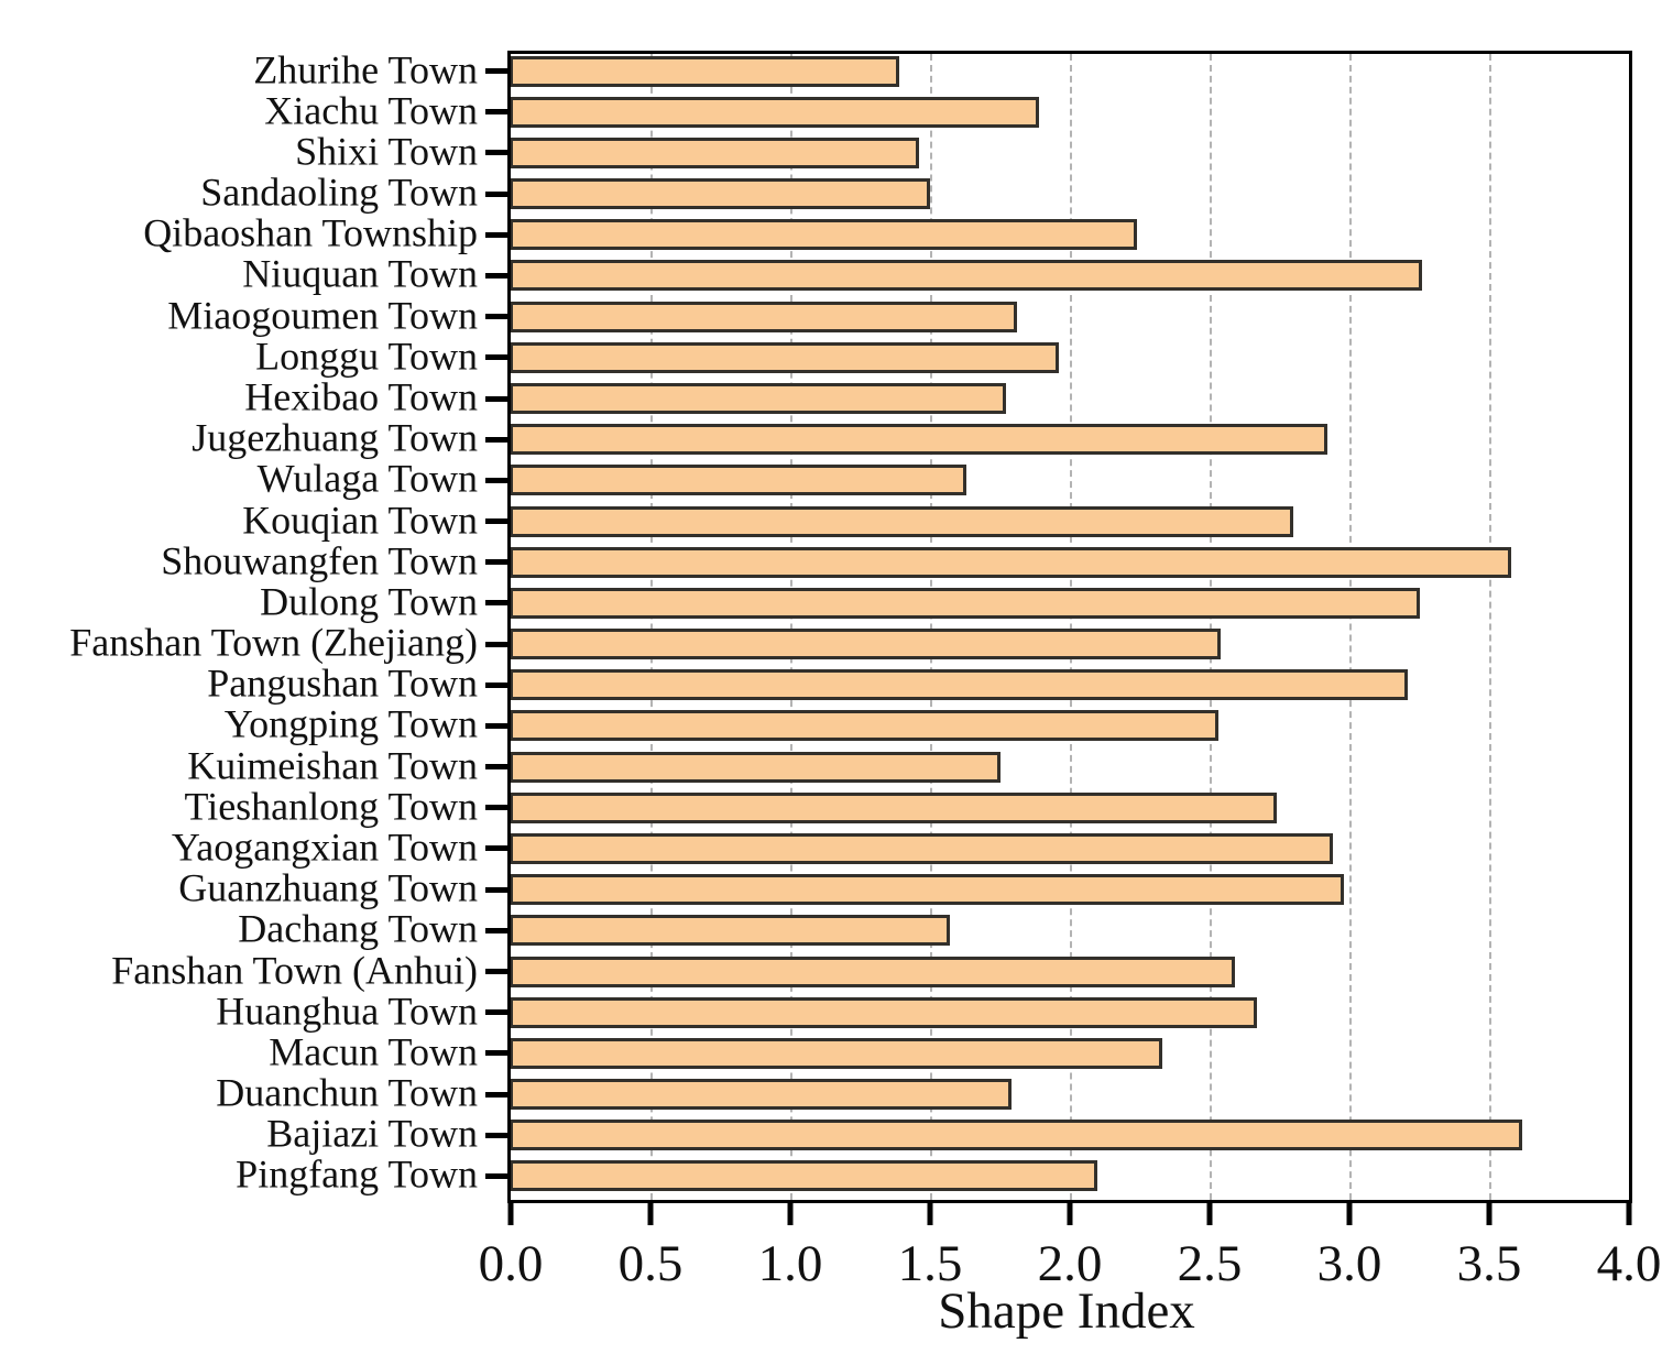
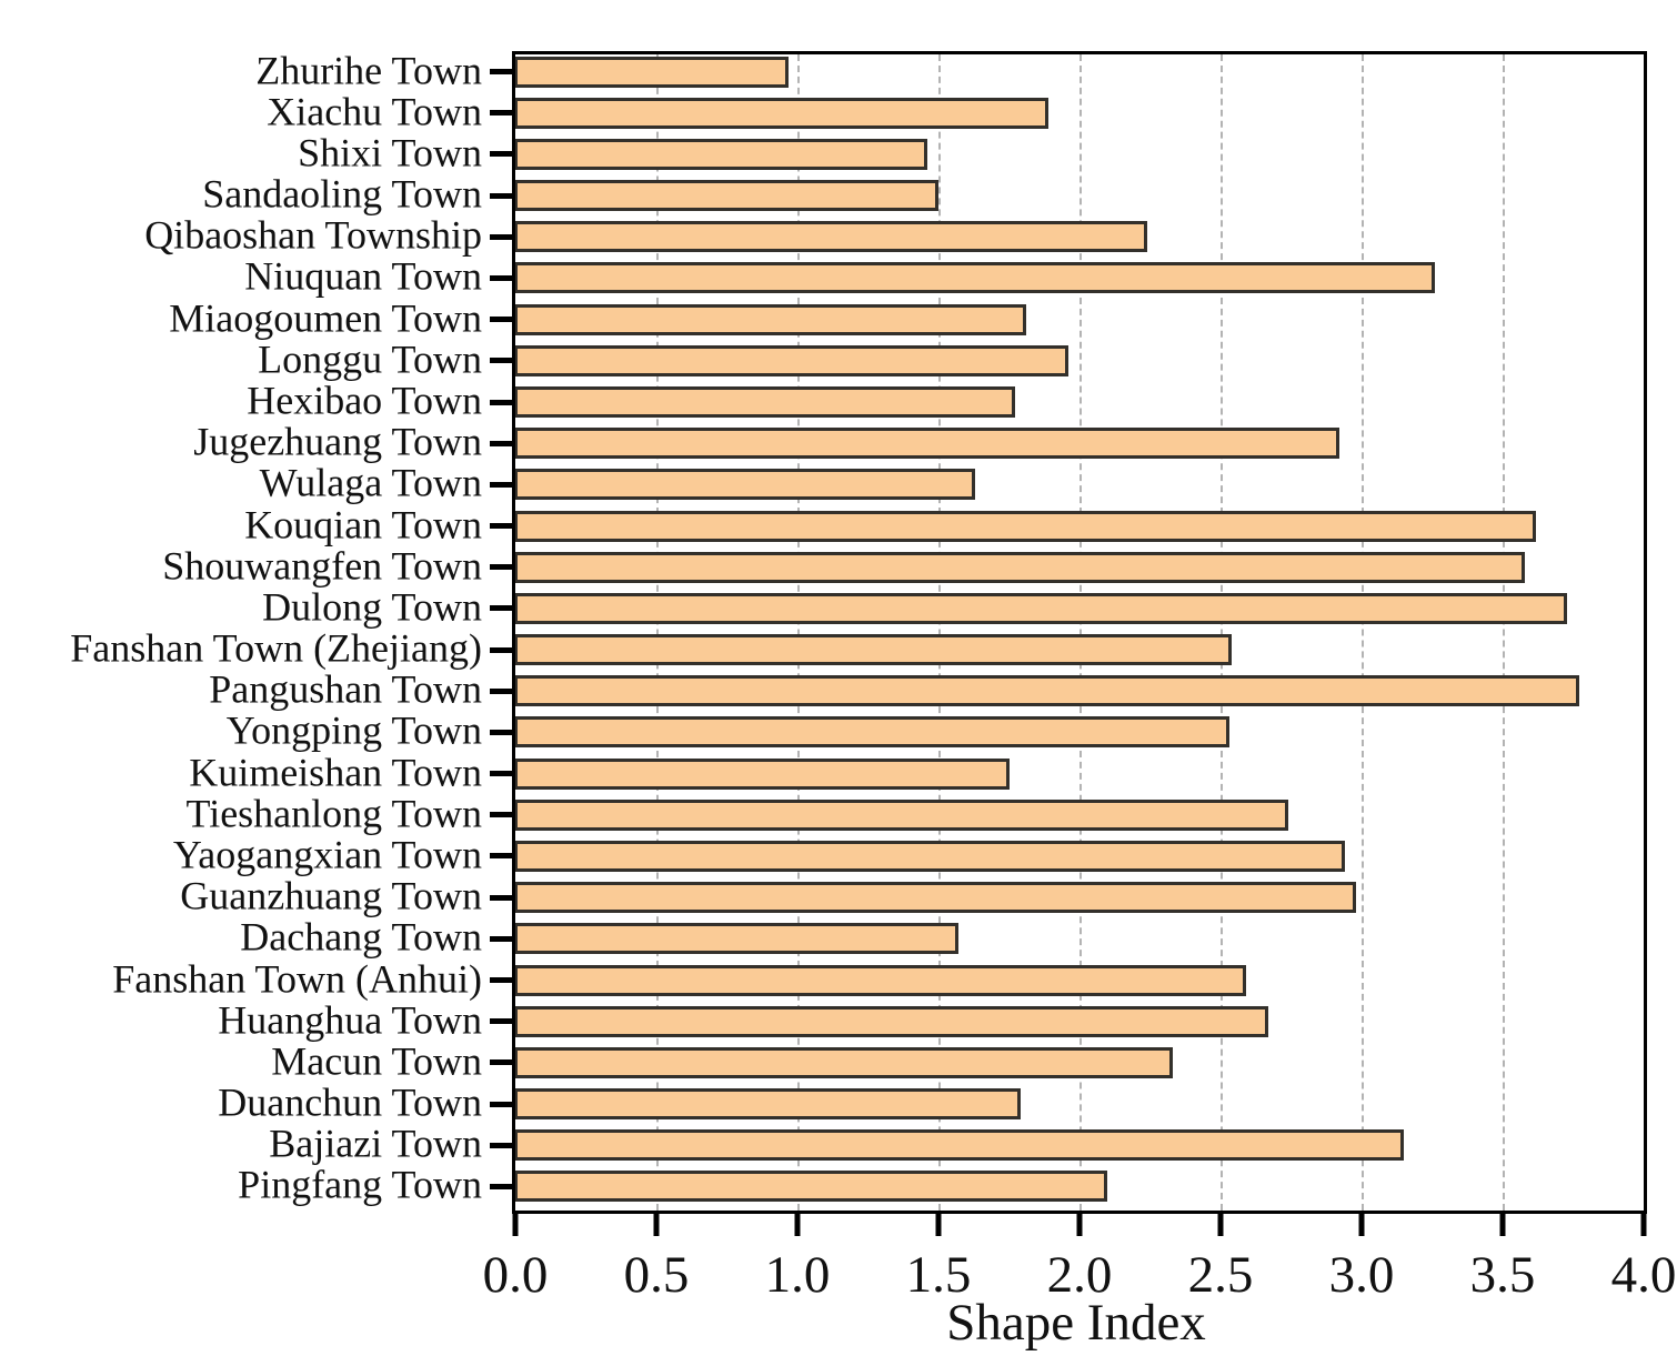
Zhurihe Town: 1.39 -> 0.97
Kouqian Town: 2.80 -> 3.62
Dulong Town: 3.25 -> 3.73
Pangushan Town: 3.21 -> 3.77
Bajiazi Town: 3.62 -> 3.15
